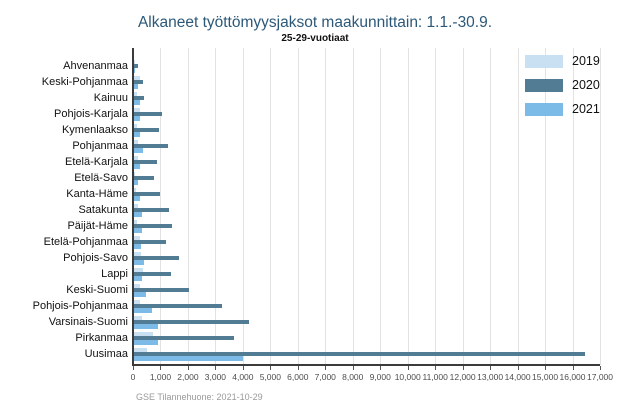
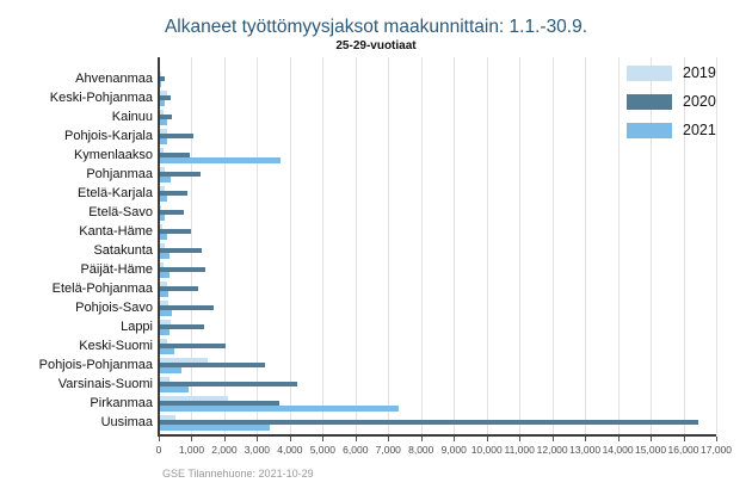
2021/Kymenlaakso: 300 -> 3700
2019/Pohjois-Pohjanmaa: 200 -> 1500
2019/Pirkanmaa: 700 -> 2100
2021/Pirkanmaa: 900 -> 7300
2021/Uusimaa: 4000 -> 3400
